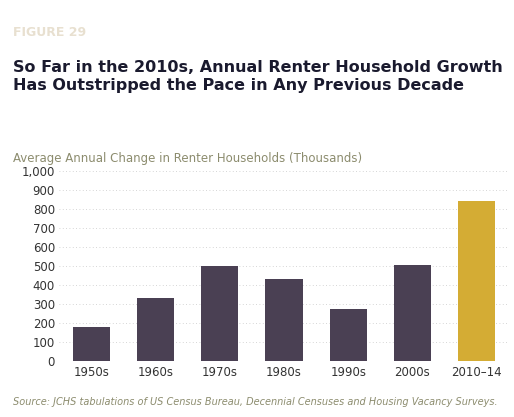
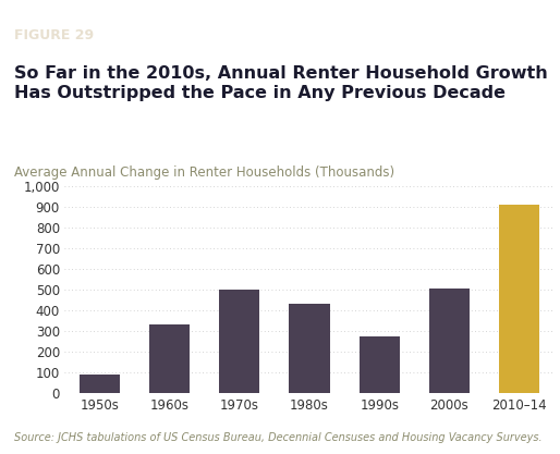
1950s: 180 -> 90
2010–14: 840 -> 910
